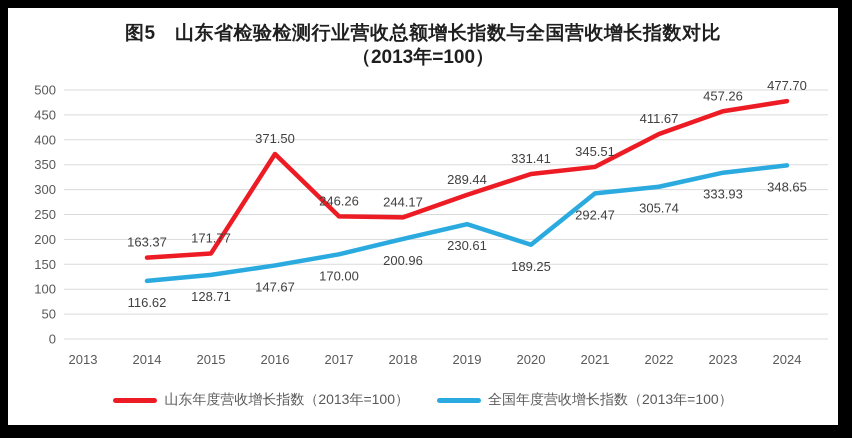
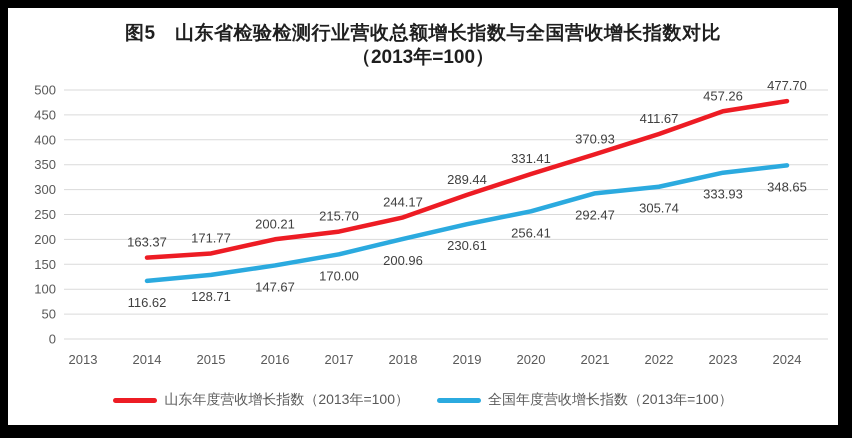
山东年度营收增长指数（2013年=100）/2016: 371.50 -> 200.21
山东年度营收增长指数（2013年=100）/2017: 246.26 -> 215.70
全国年度营收增长指数（2013年=100）/2020: 189.25 -> 256.41
山东年度营收增长指数（2013年=100）/2021: 345.51 -> 370.93
